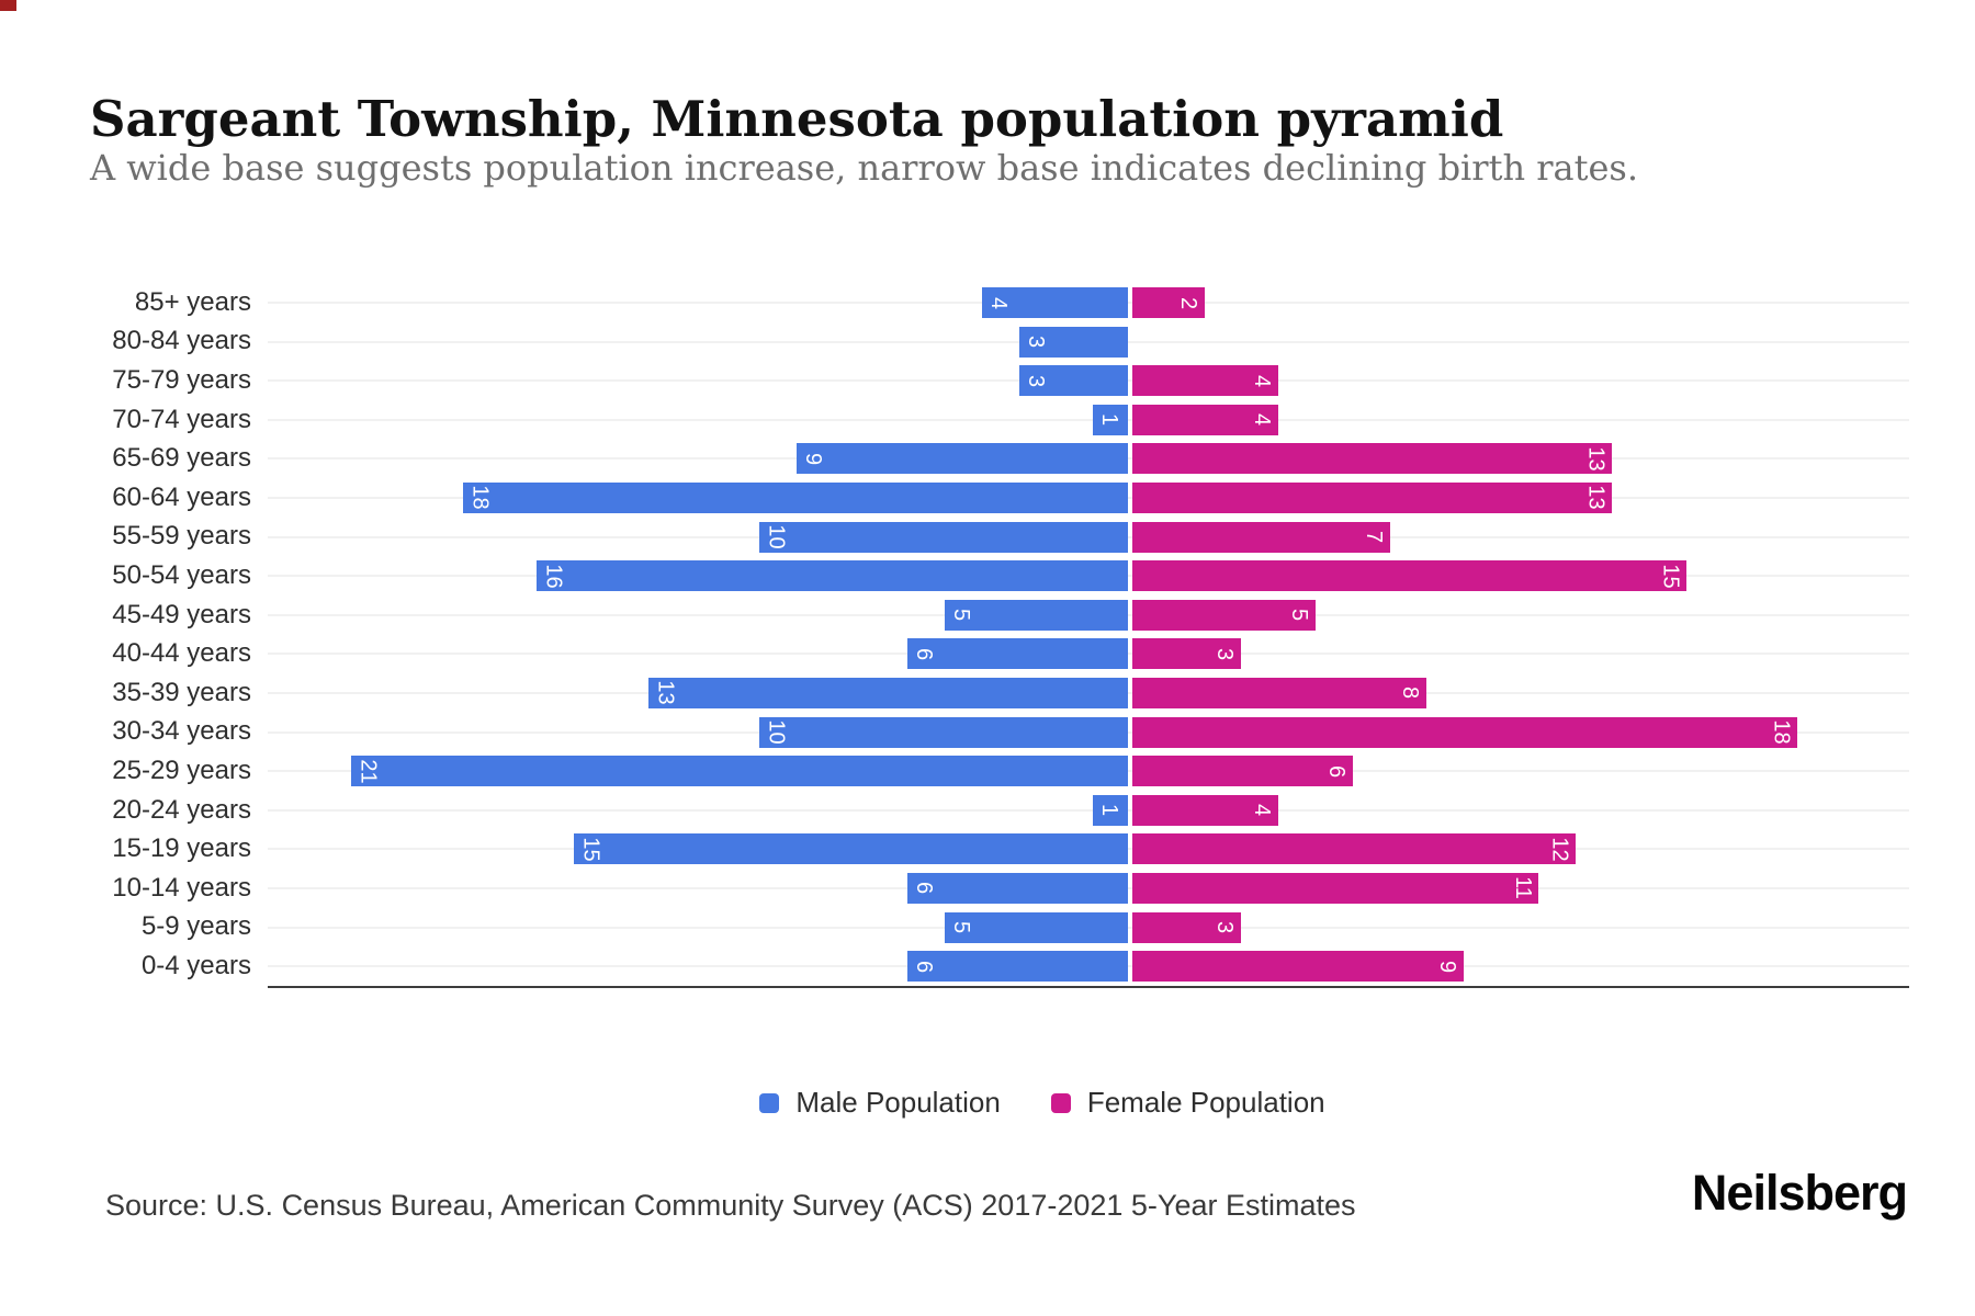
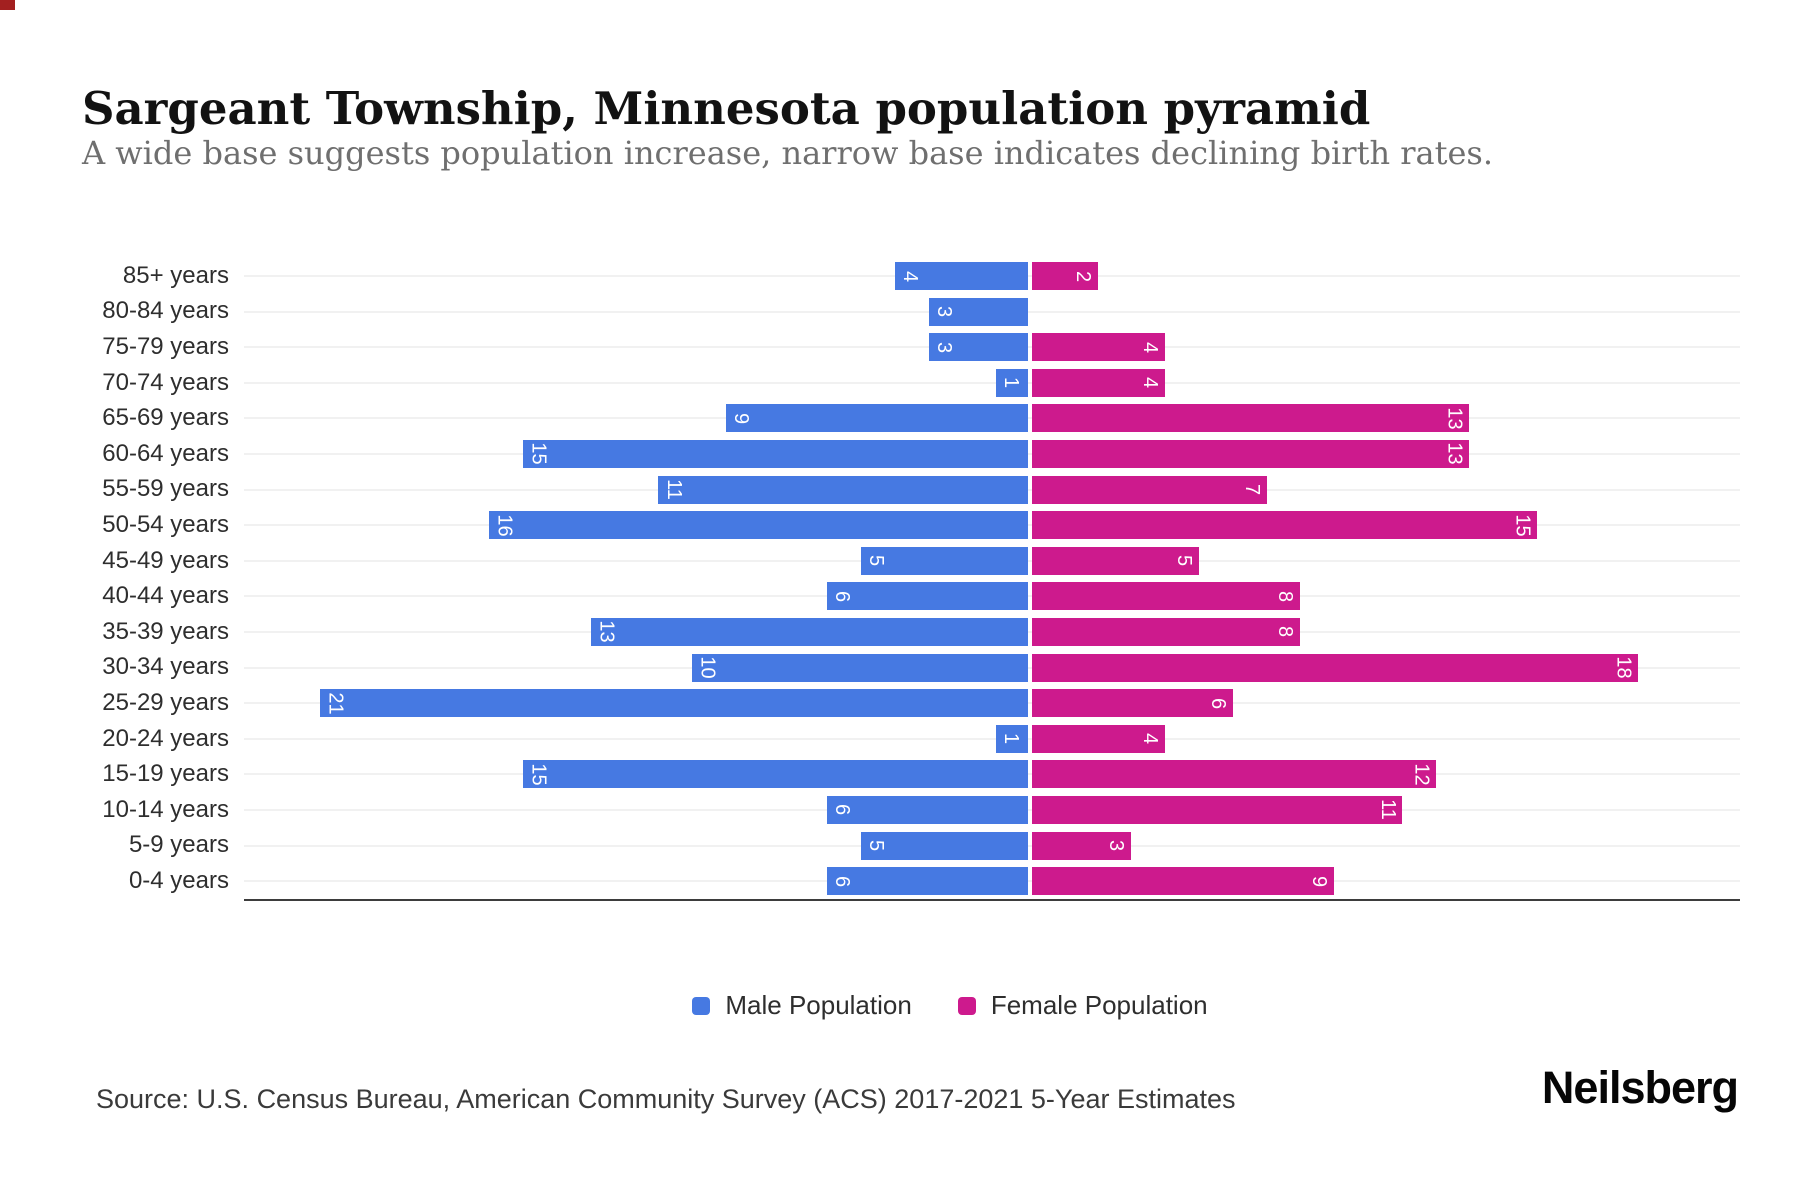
Male Population/60-64 years: 18 -> 15
Male Population/55-59 years: 10 -> 11
Female Population/40-44 years: 3 -> 8
